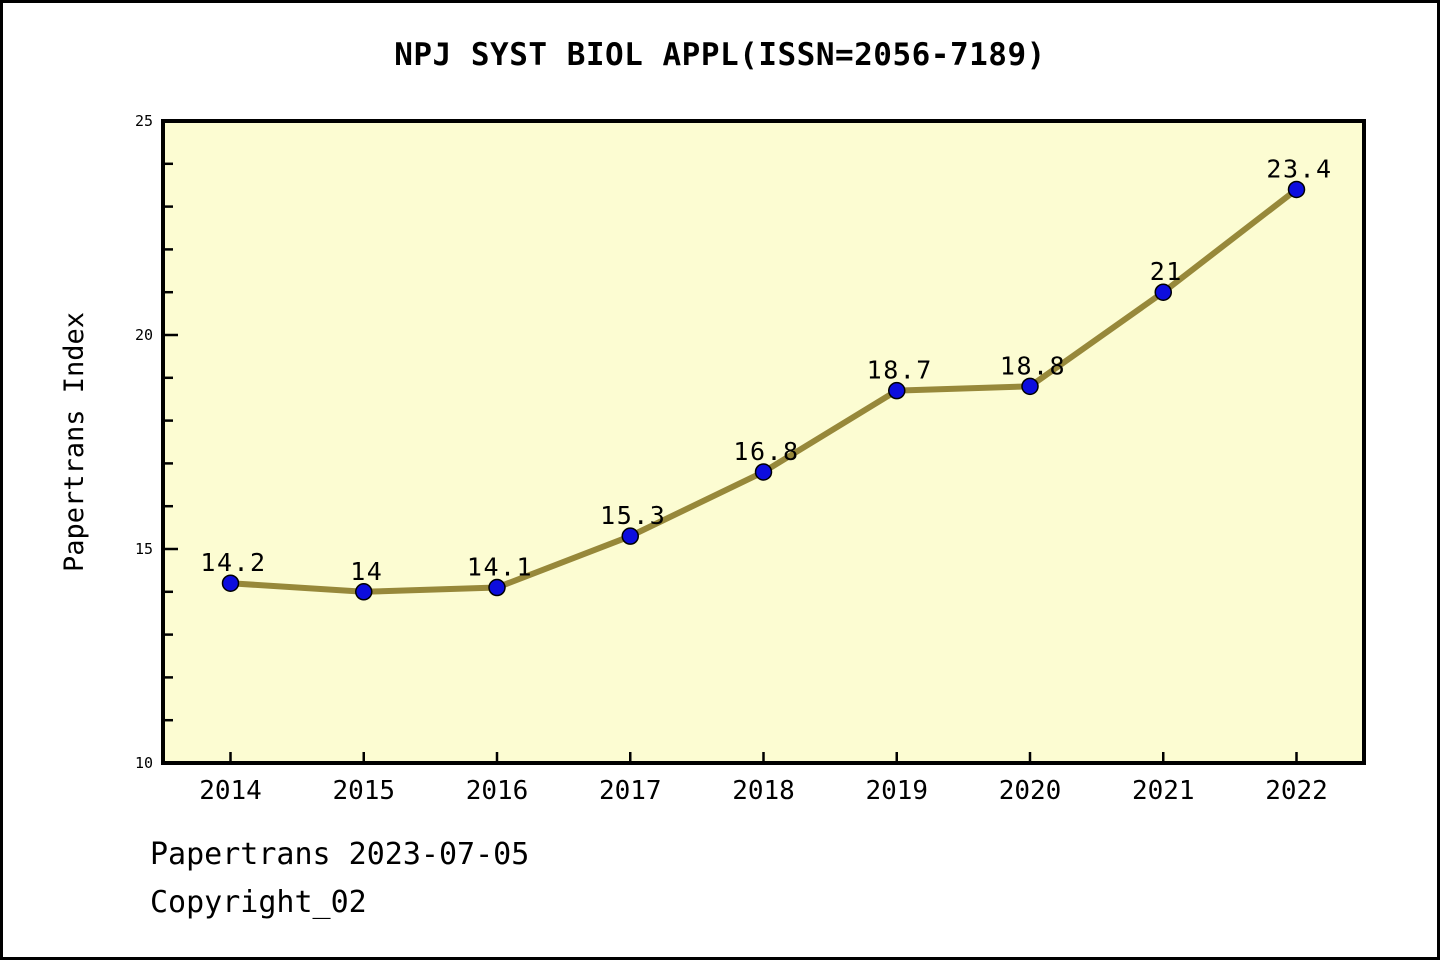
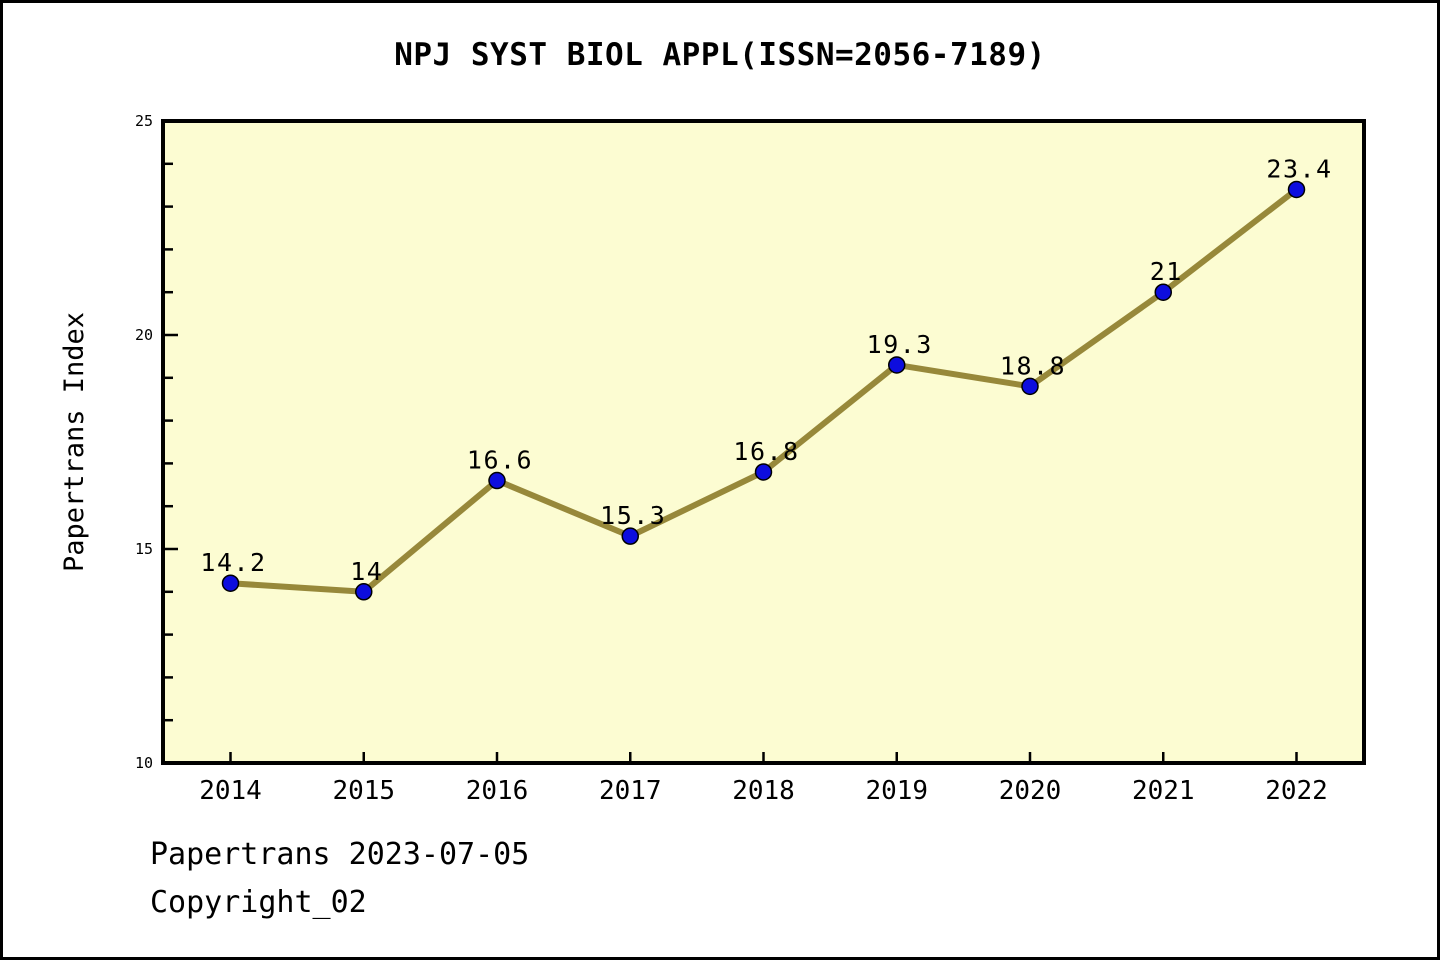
2016: 14.1 -> 16.6
2019: 18.7 -> 19.3
